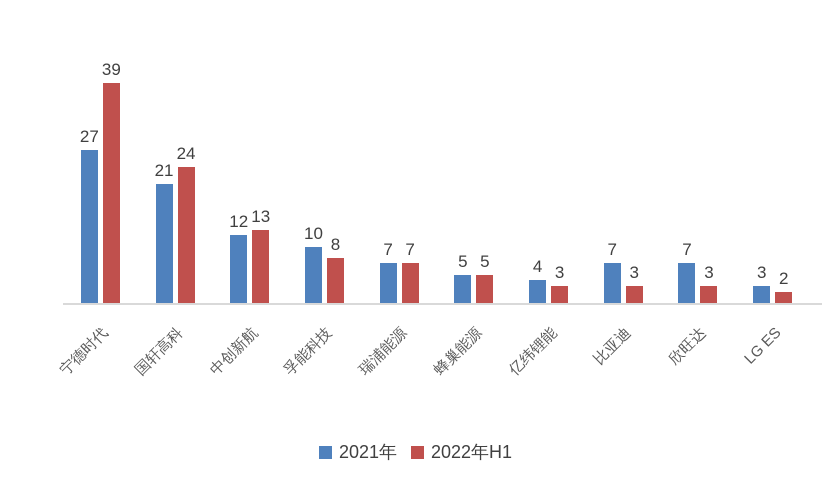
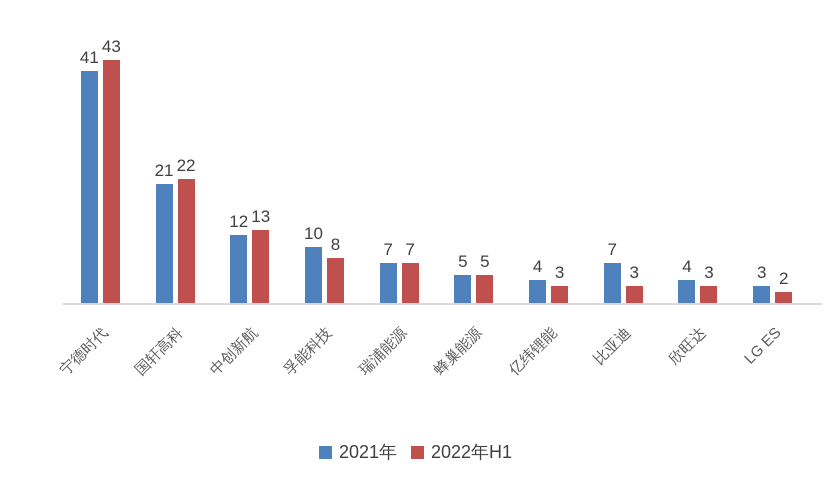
2021年/宁德时代: 27 -> 41
2022年H1/宁德时代: 39 -> 43
2022年H1/国轩高科: 24 -> 22
2021年/欣旺达: 7 -> 4
